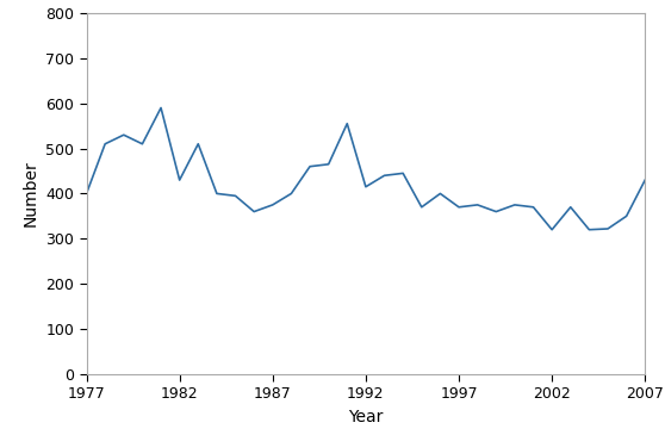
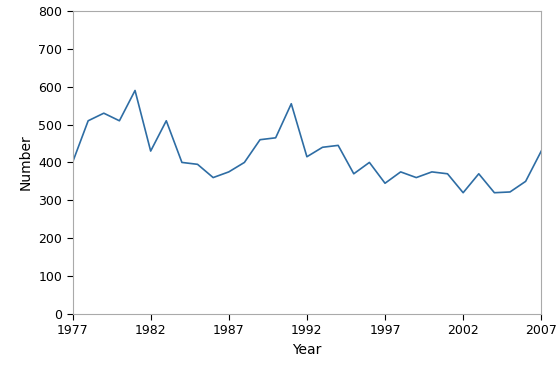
1997: 370 -> 345
